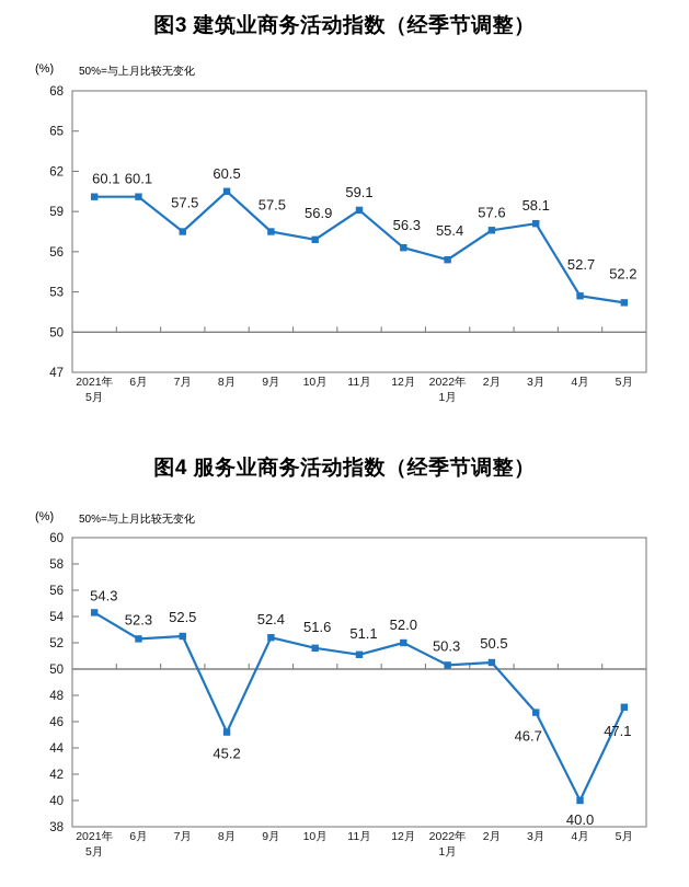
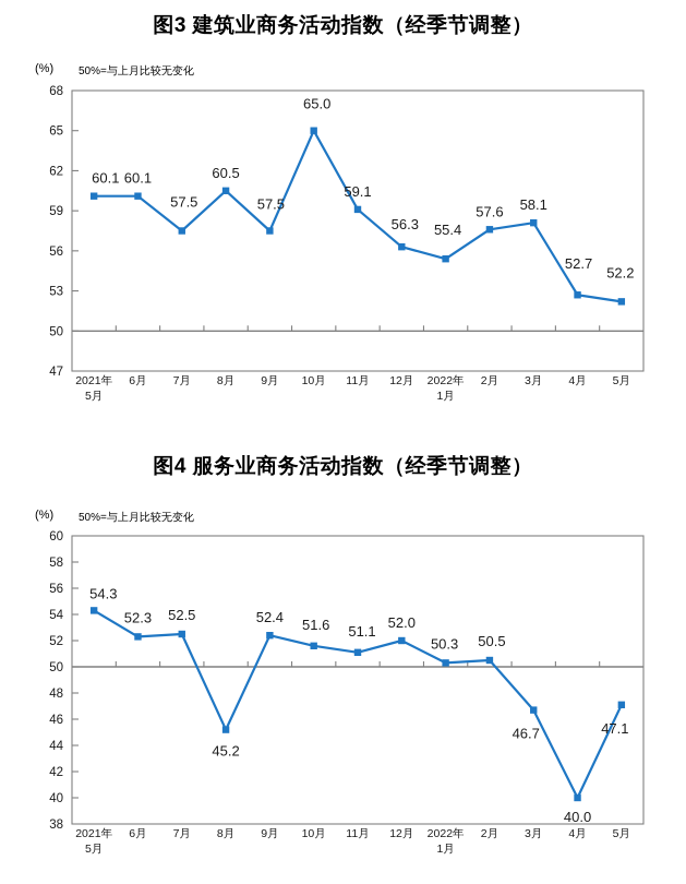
图3 建筑业商务活动指数（经季节调整）/10月: 56.9 -> 65.0
